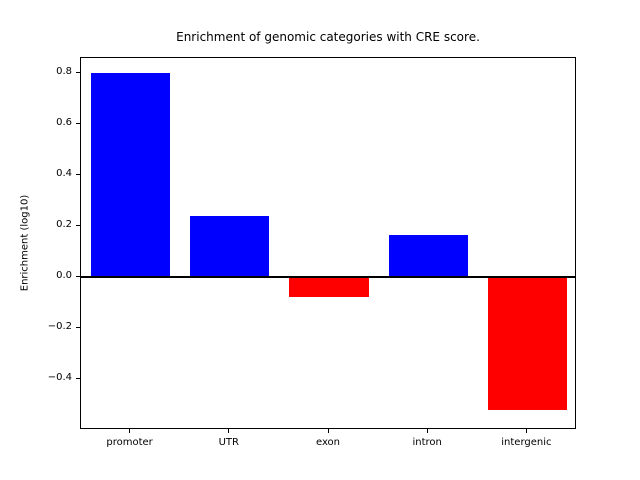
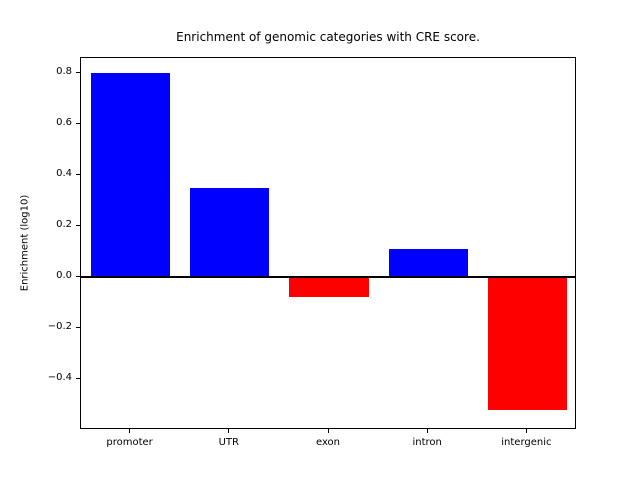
UTR: 0.24 -> 0.35
intron: 0.17 -> 0.11
